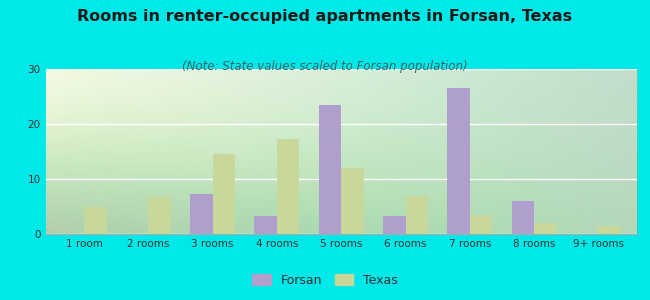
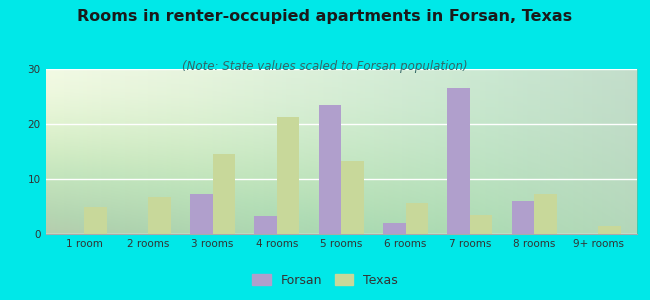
Texas/4 rooms: 17.2 -> 21.2
Texas/5 rooms: 12.0 -> 13.2
Forsan/6 rooms: 3.3 -> 2.0
Texas/6 rooms: 7.0 -> 5.6
Texas/8 rooms: 2.0 -> 7.2
